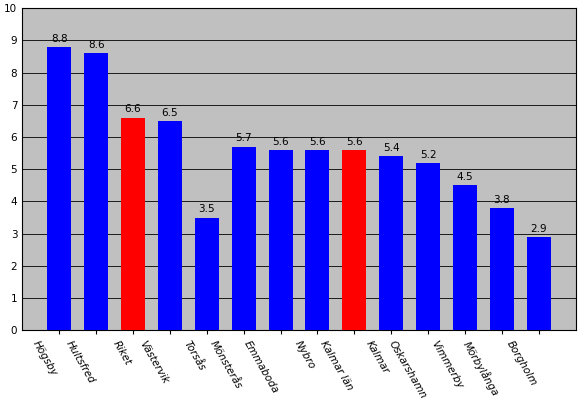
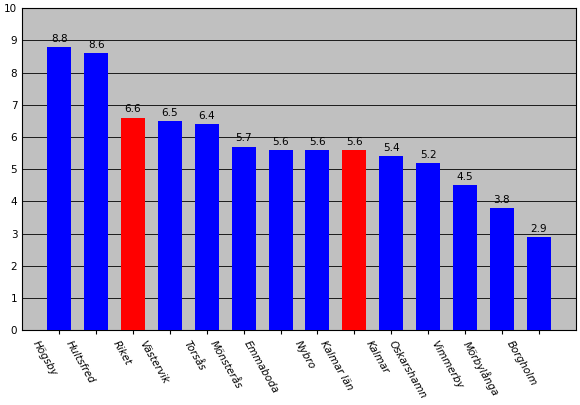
Torsås: 3.5 -> 6.4
